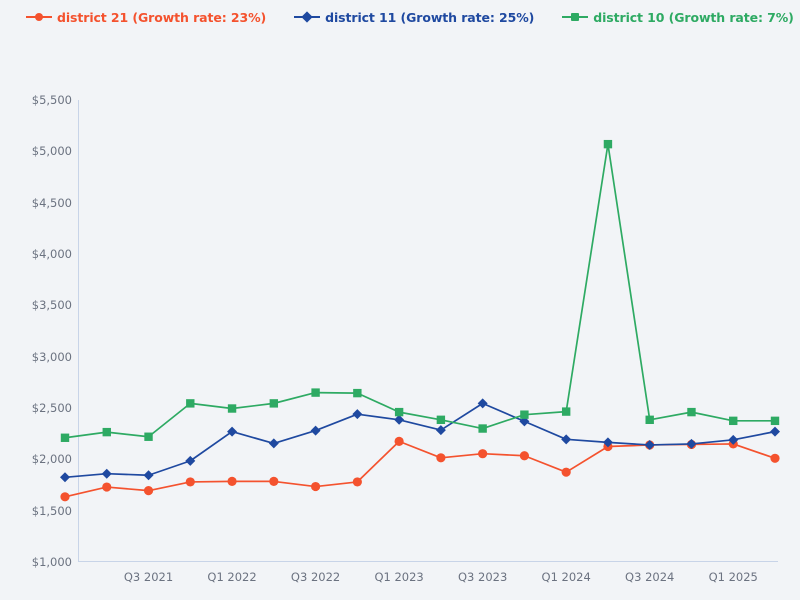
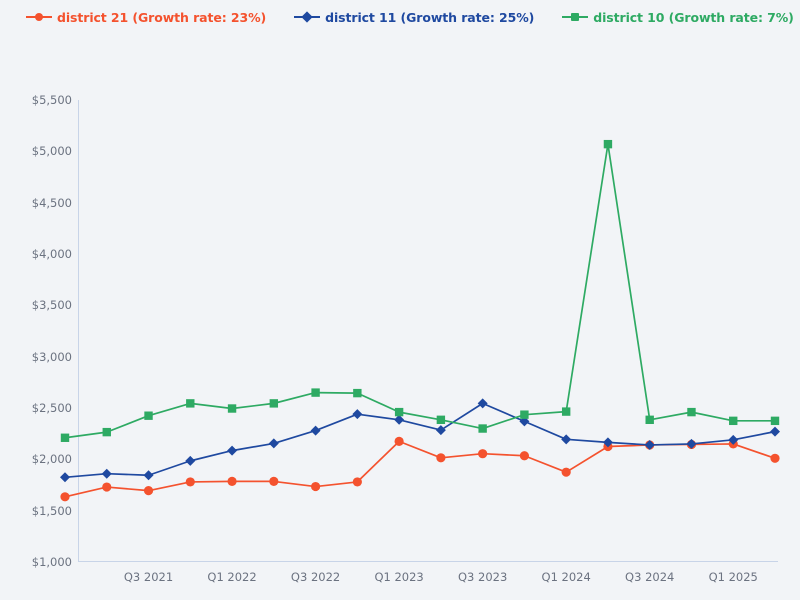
district 10 (Growth rate: 7%)/Q3 2021: $2220 -> $2420
district 11 (Growth rate: 25%)/Q1 2022: $2270 -> $2080
